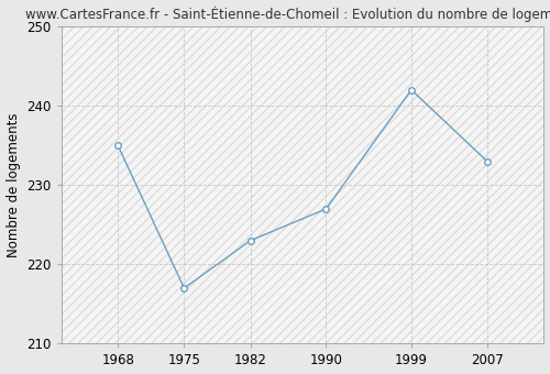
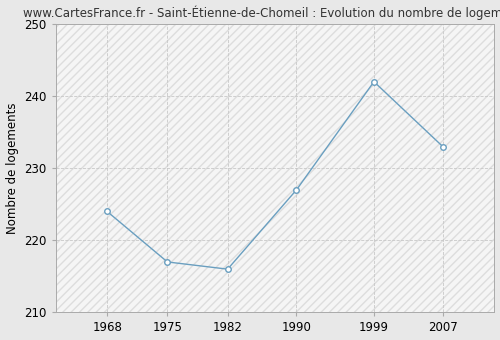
1968: 235 -> 224
1982: 223 -> 216
